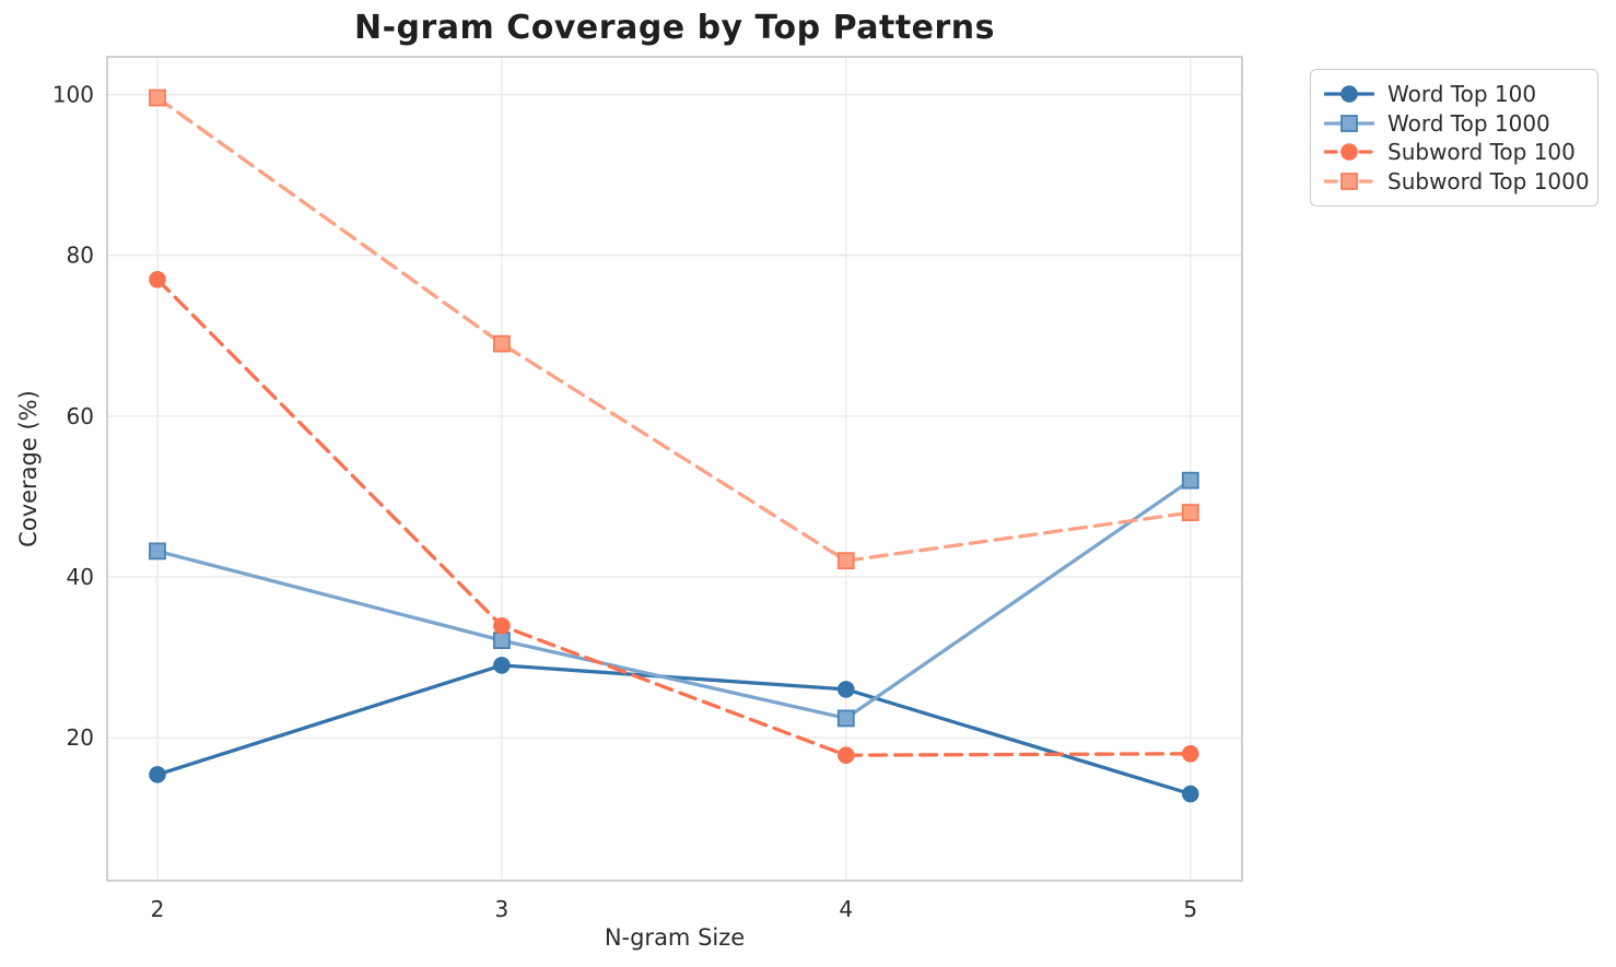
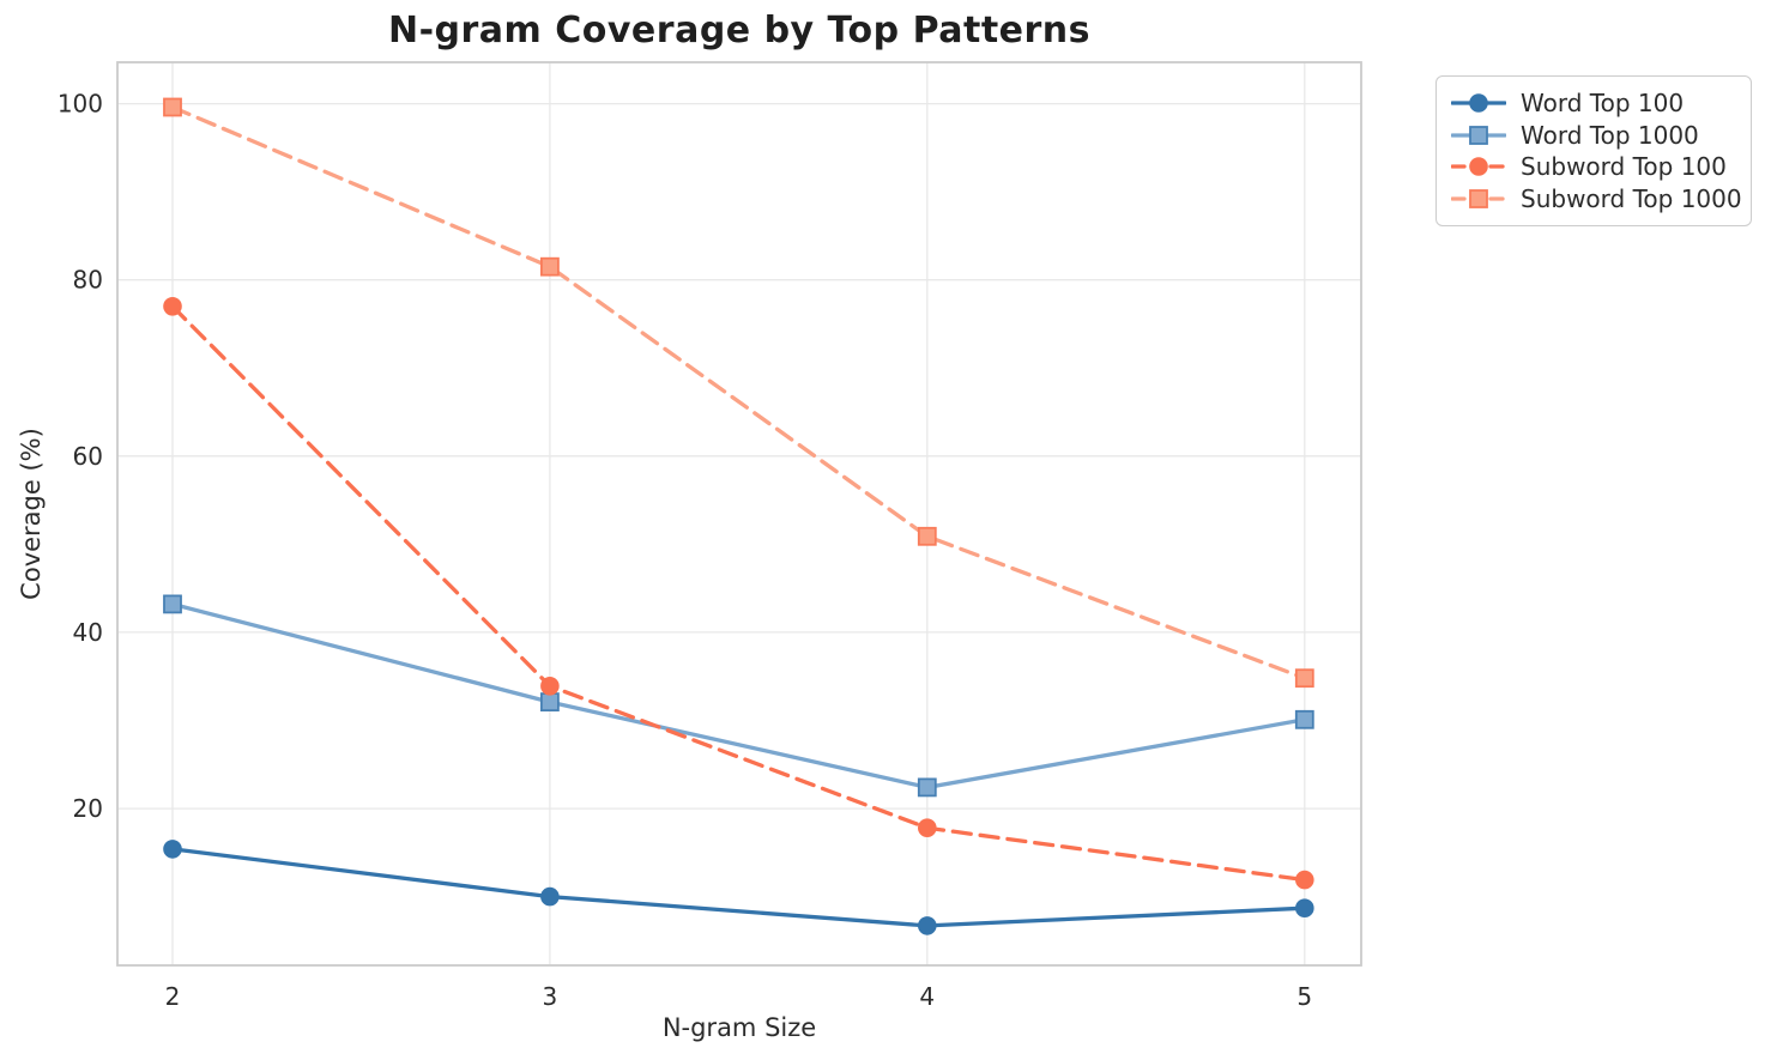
Word Top 100/3: 29 -> 10
Subword Top 1000/3: 69 -> 82
Word Top 100/4: 26 -> 7
Subword Top 1000/4: 42 -> 51
Word Top 100/5: 13 -> 9
Word Top 1000/5: 52 -> 30
Subword Top 100/5: 18 -> 12
Subword Top 1000/5: 48 -> 35
